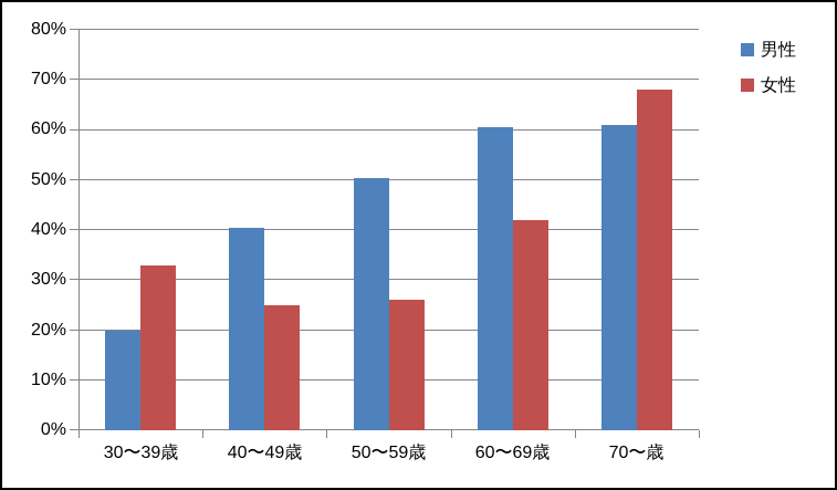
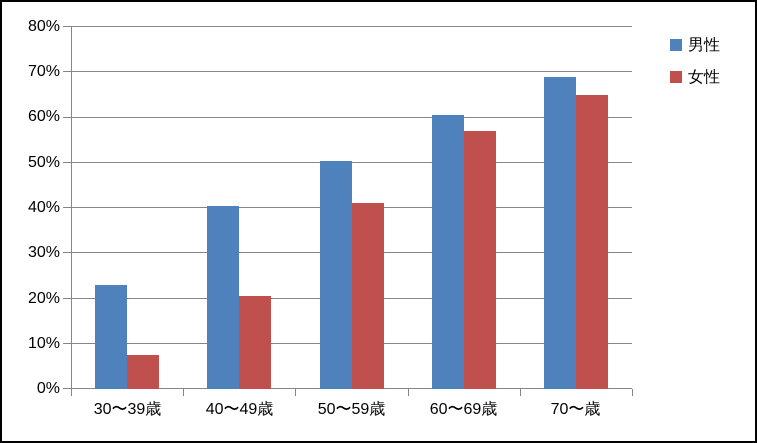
男性/30〜39歳: 20% -> 23%
女性/30〜39歳: 33% -> 8%
女性/40〜49歳: 25% -> 20%
女性/50〜59歳: 26% -> 41%
女性/60〜69歳: 42% -> 57%
男性/70〜歳: 61% -> 69%
女性/70〜歳: 68% -> 65%
